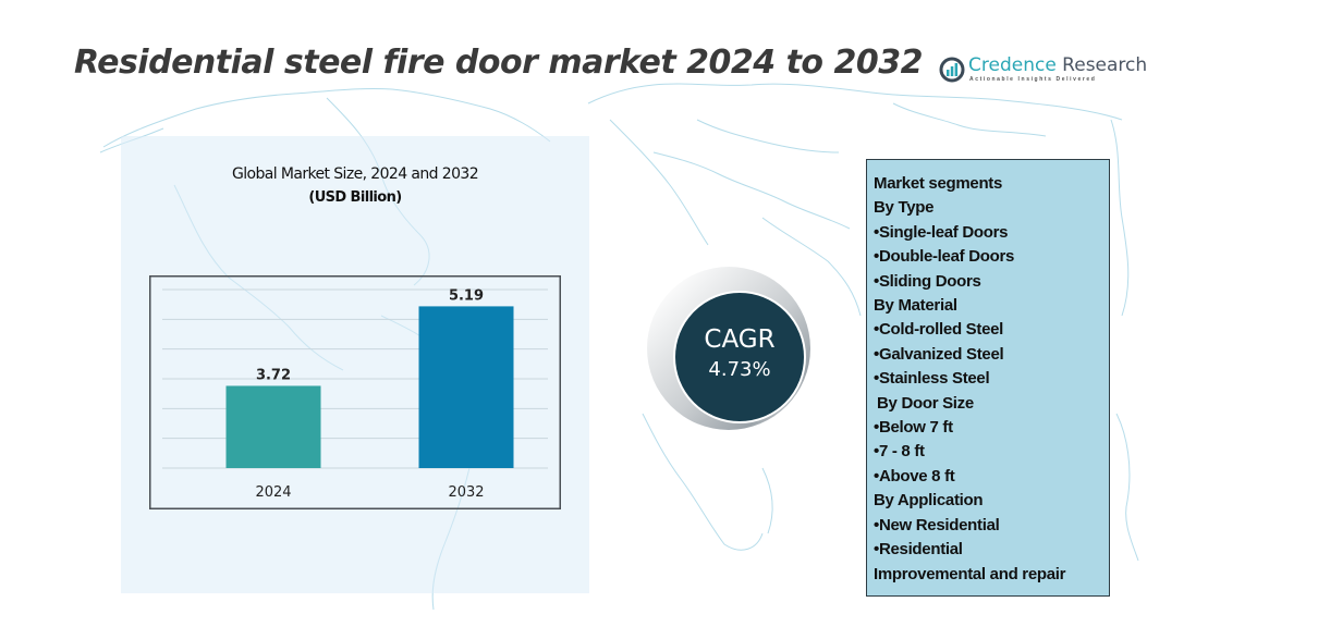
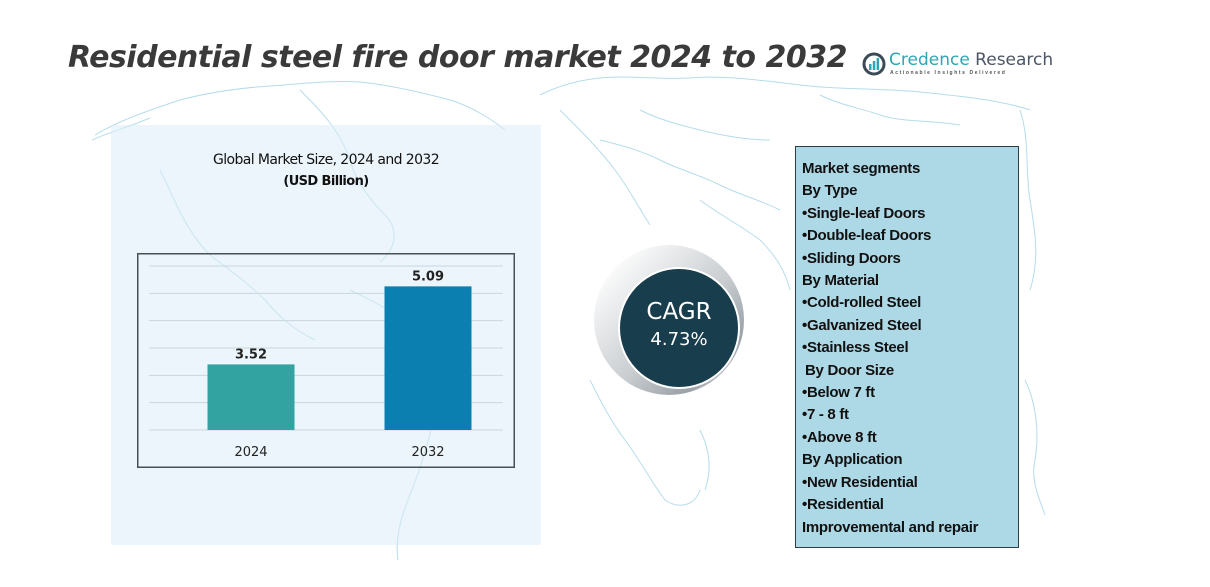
2024: 3.72 -> 3.52
2032: 5.19 -> 5.09
